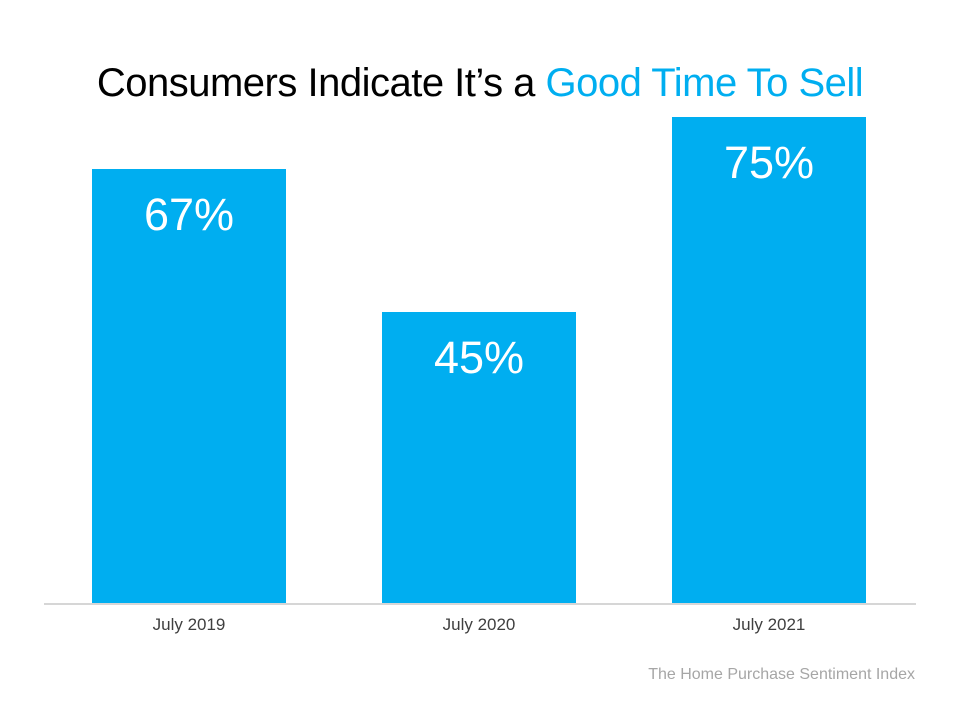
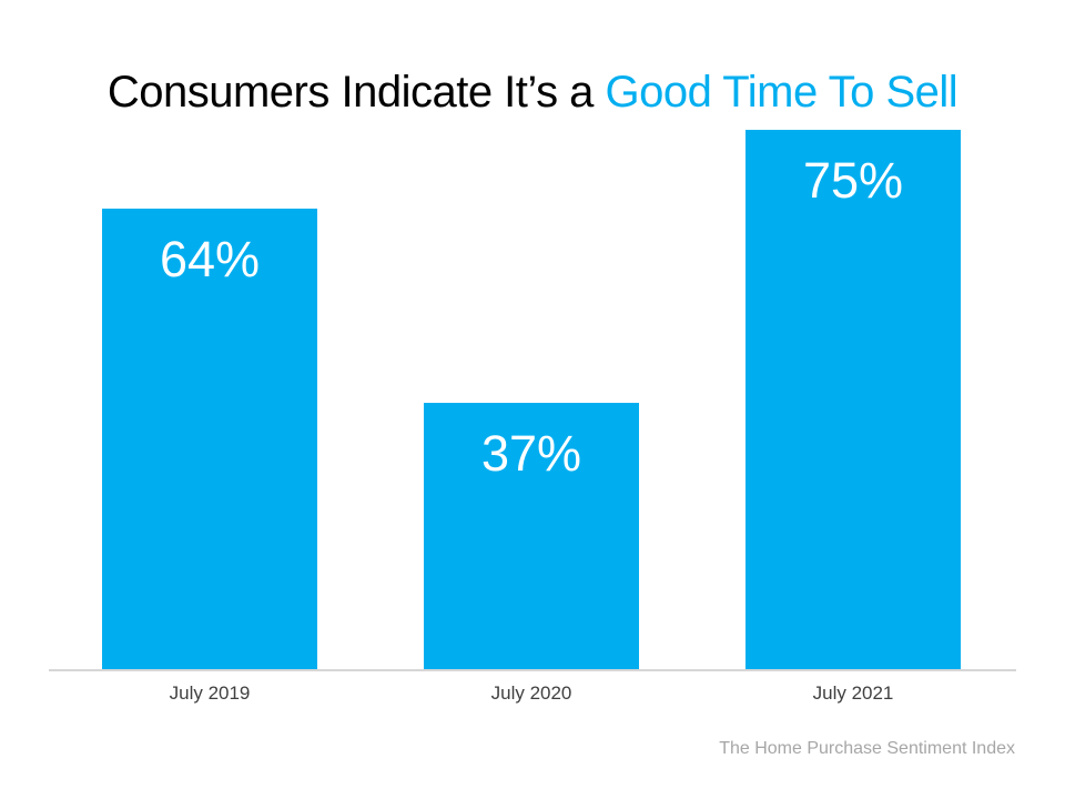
July 2019: 67% -> 64%
July 2020: 45% -> 37%
